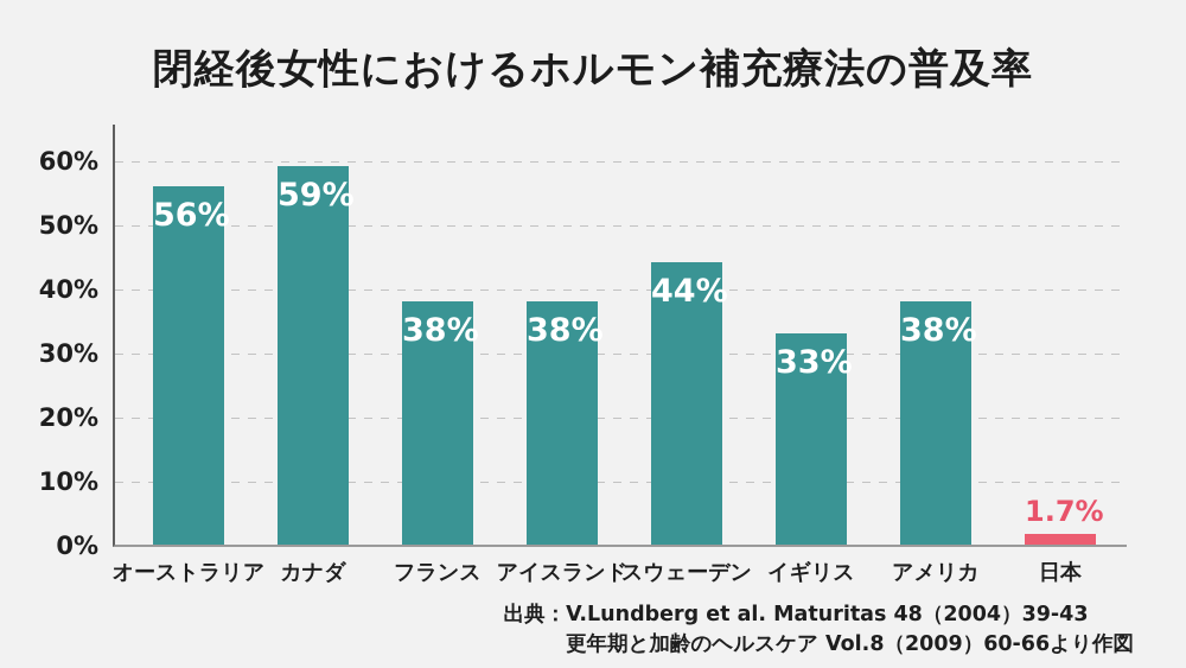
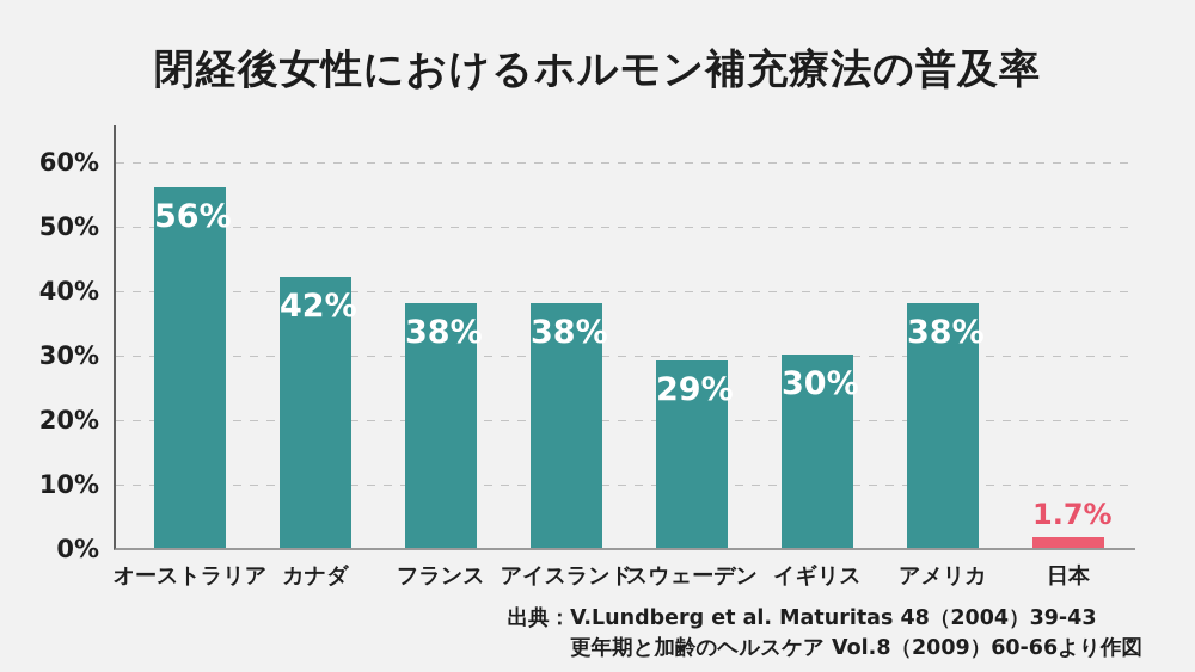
カナダ: 59% -> 42%
スウェーデン: 44% -> 29%
イギリス: 33% -> 30%
